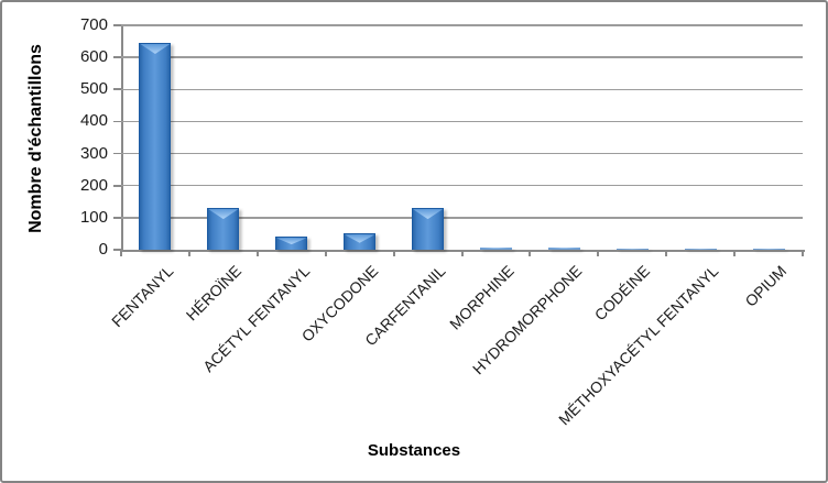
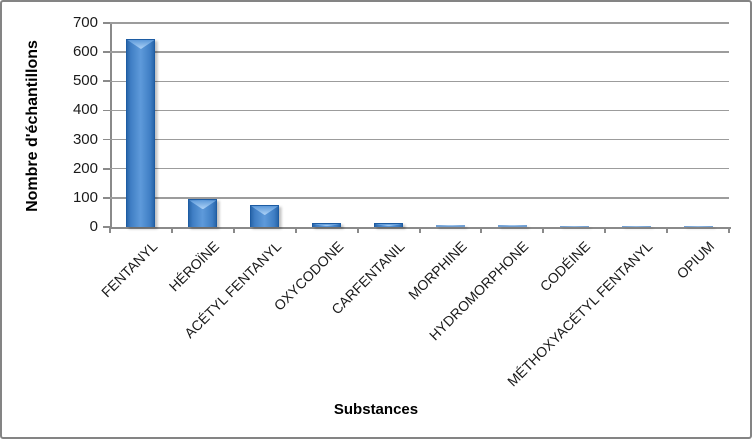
HÉROÏNE: 130 -> 100
ACÉTYL FENTANYL: 40 -> 80
OXYCODONE: 50 -> 10
CARFENTANIL: 130 -> 10
